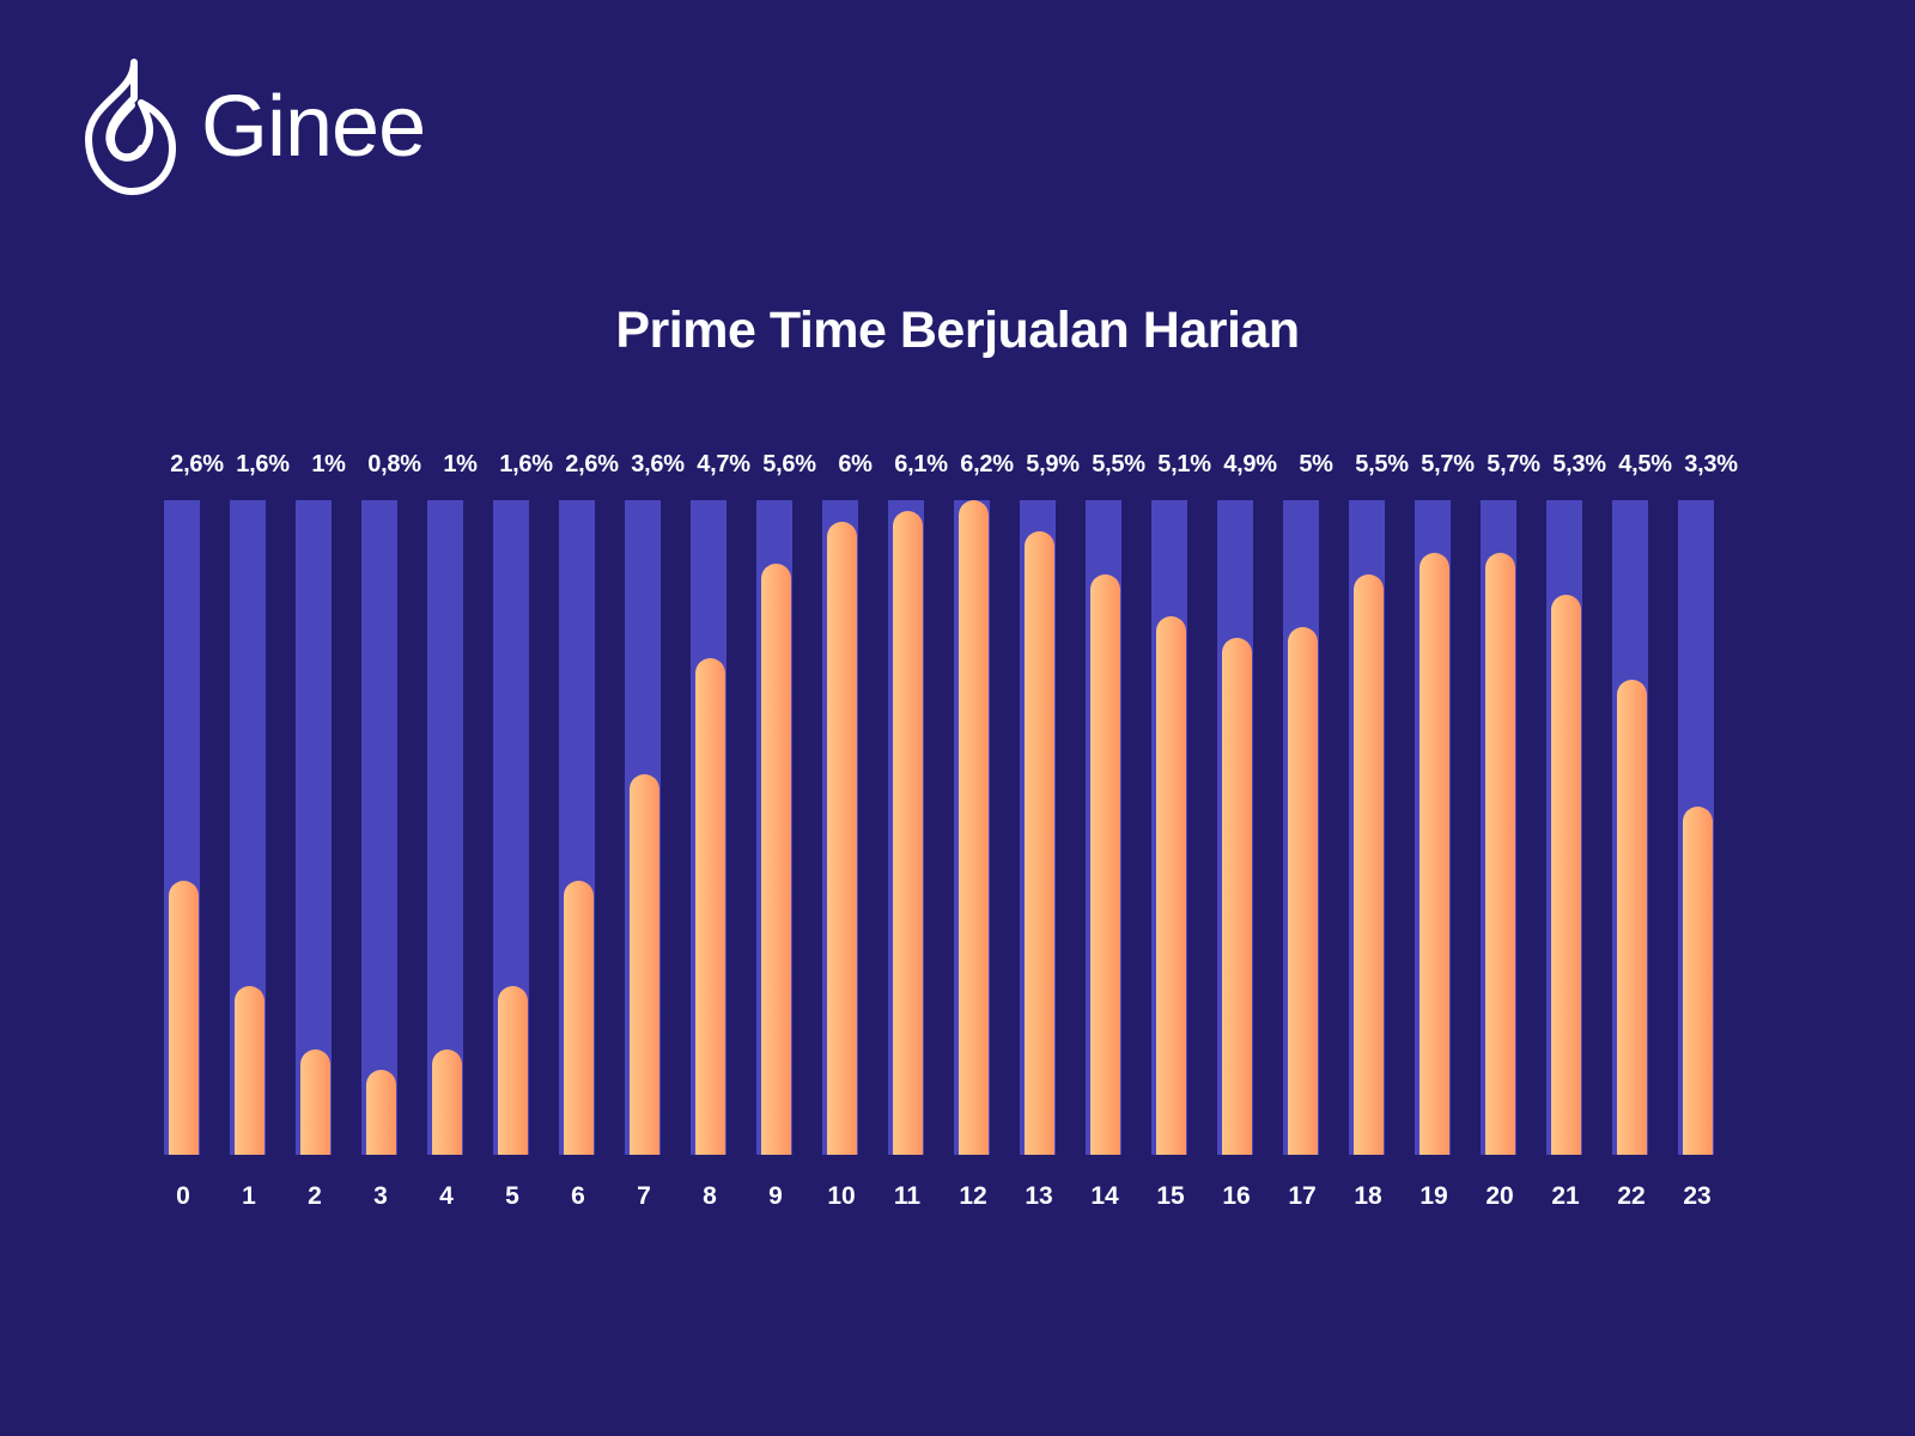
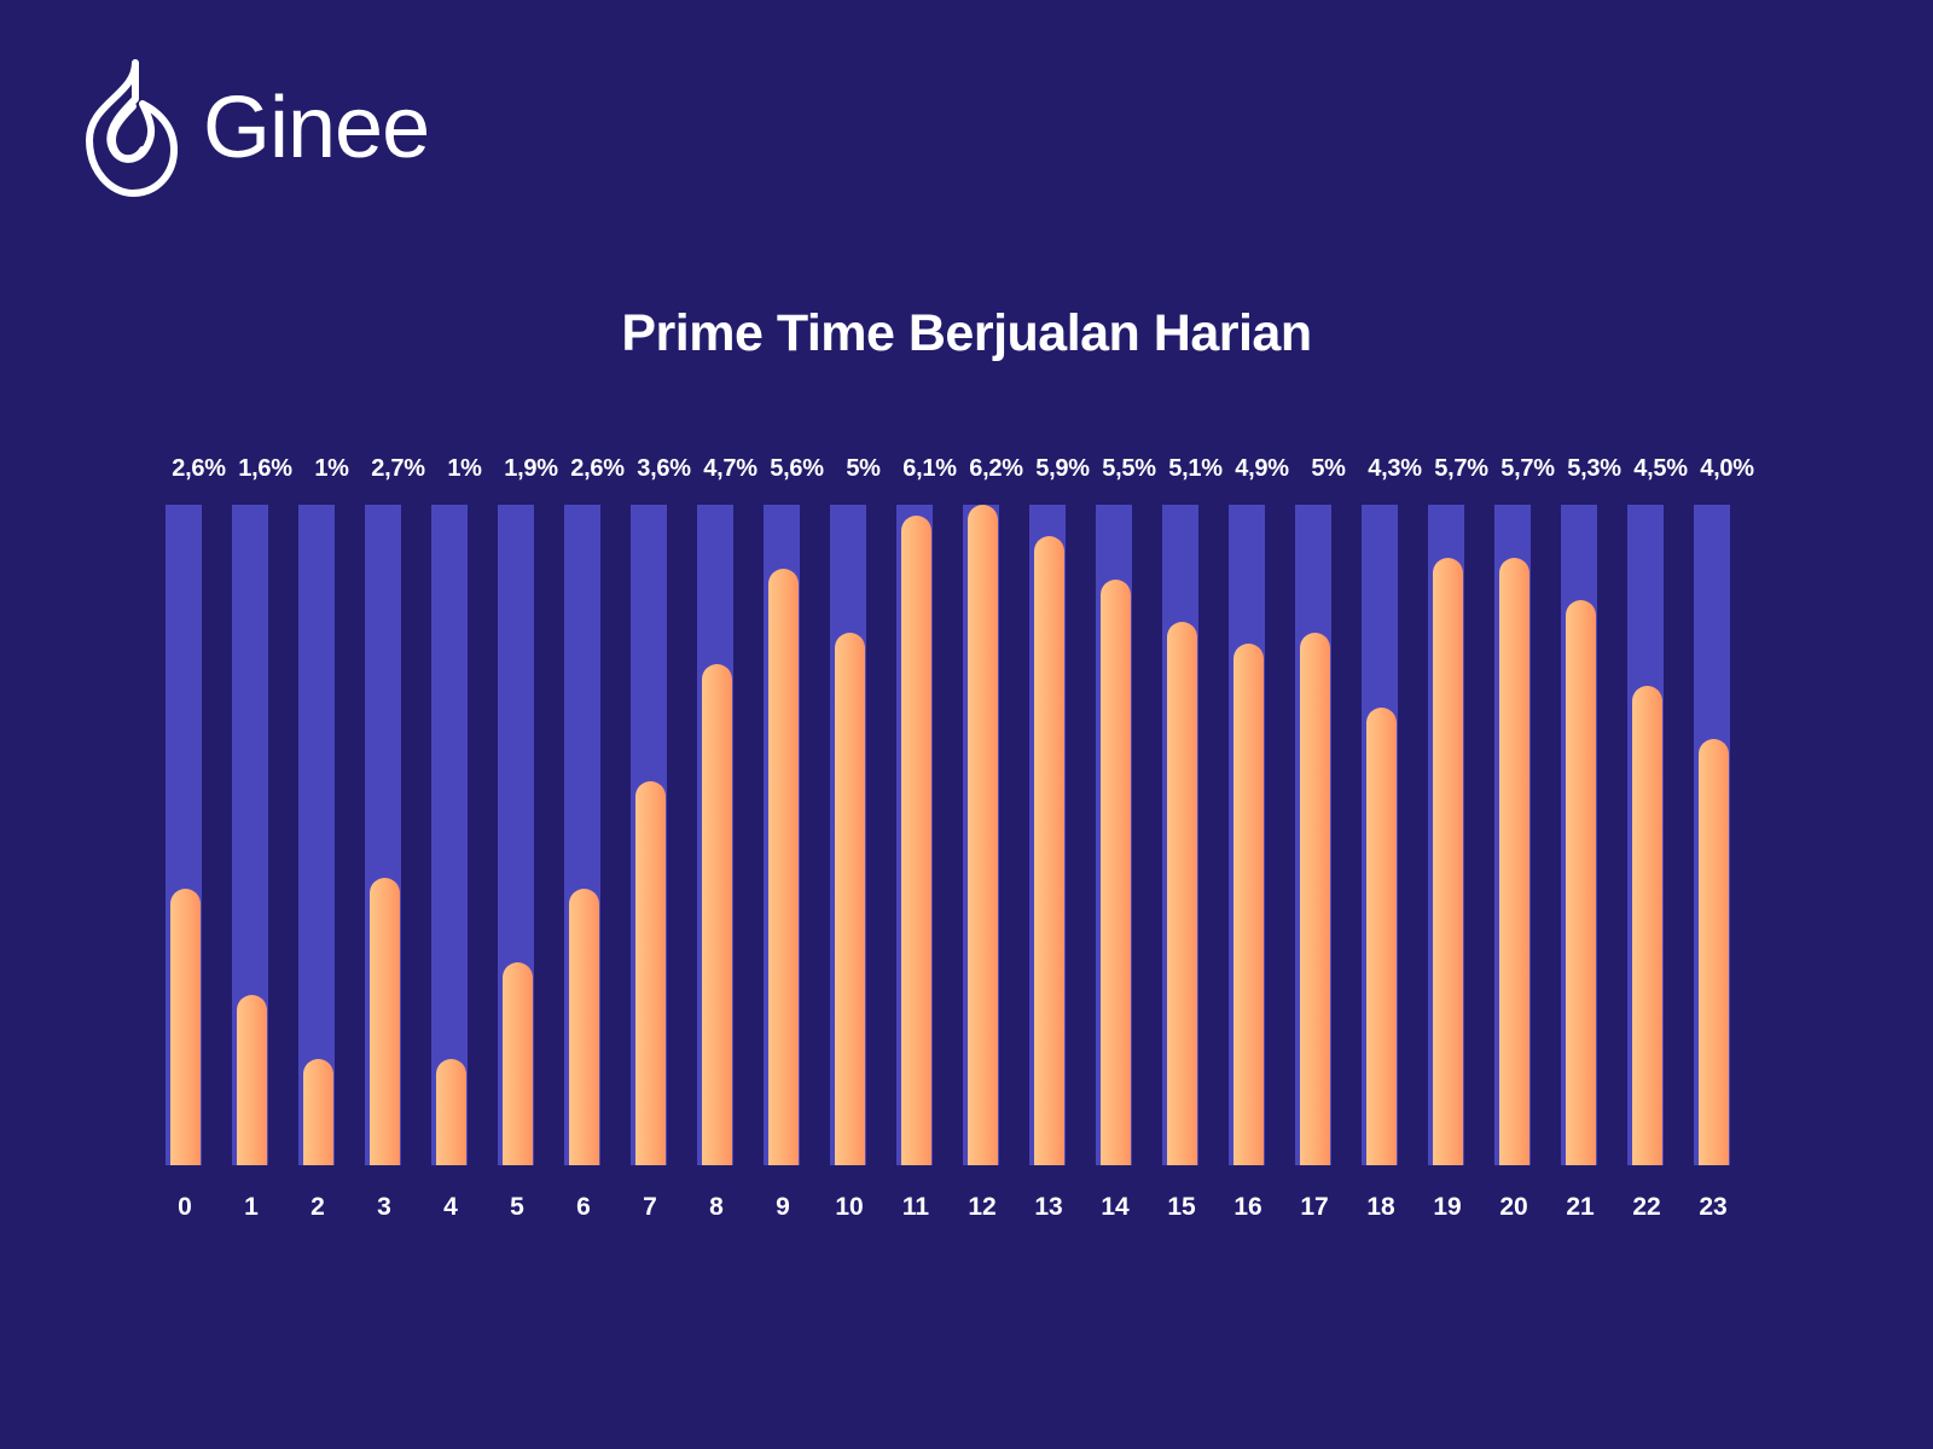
3: 0,8% -> 2,7%
5: 1,6% -> 1,9%
10: 6% -> 5%
18: 5,5% -> 4,3%
23: 3,3% -> 4,0%
